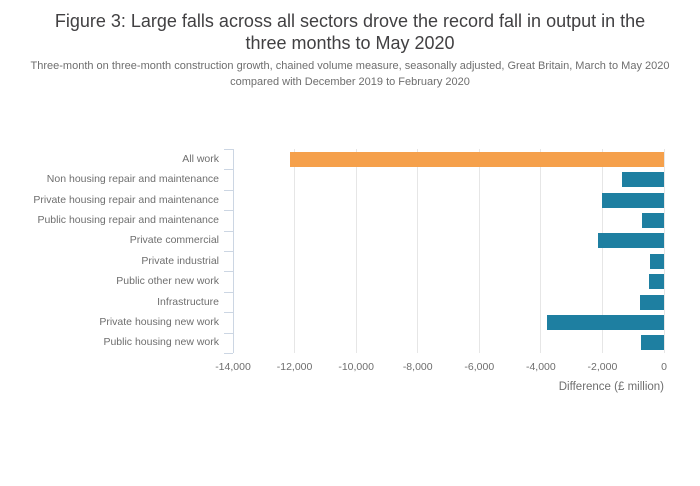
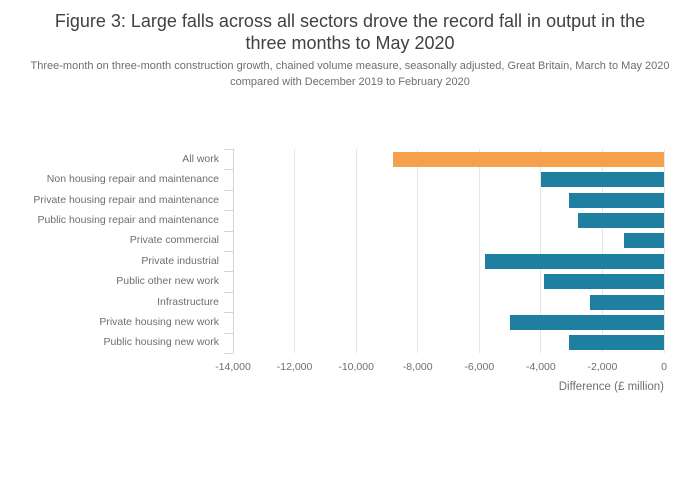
All work: -12200 -> -8800
Non housing repair and maintenance: -1400 -> -4000
Private housing repair and maintenance: -2000 -> -3100
Public housing repair and maintenance: -700 -> -2800
Private commercial: -2100 -> -1300
Private industrial: -400 -> -5800
Public other new work: -500 -> -3900
Infrastructure: -800 -> -2400
Private housing new work: -3800 -> -5000
Public housing new work: -800 -> -3100
